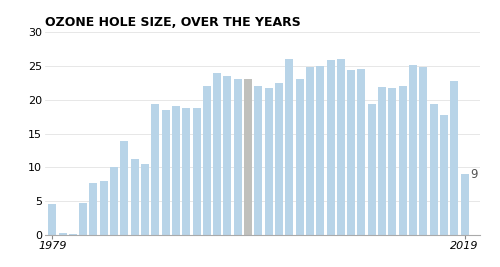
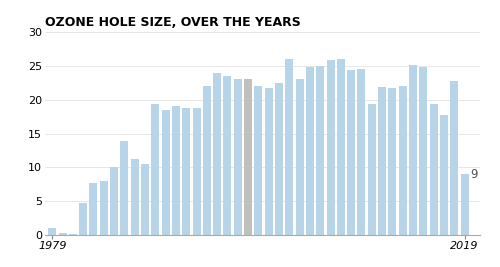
1979: 4.6 -> 1.0
